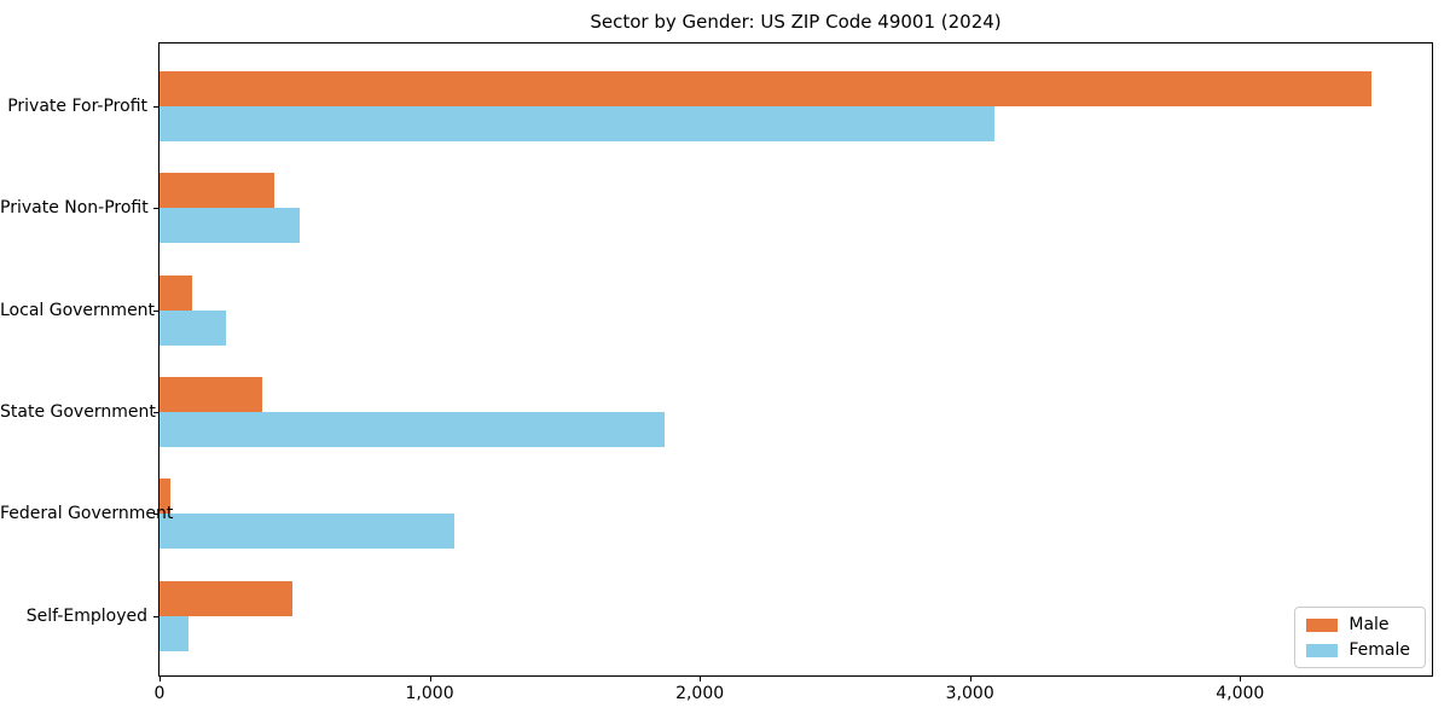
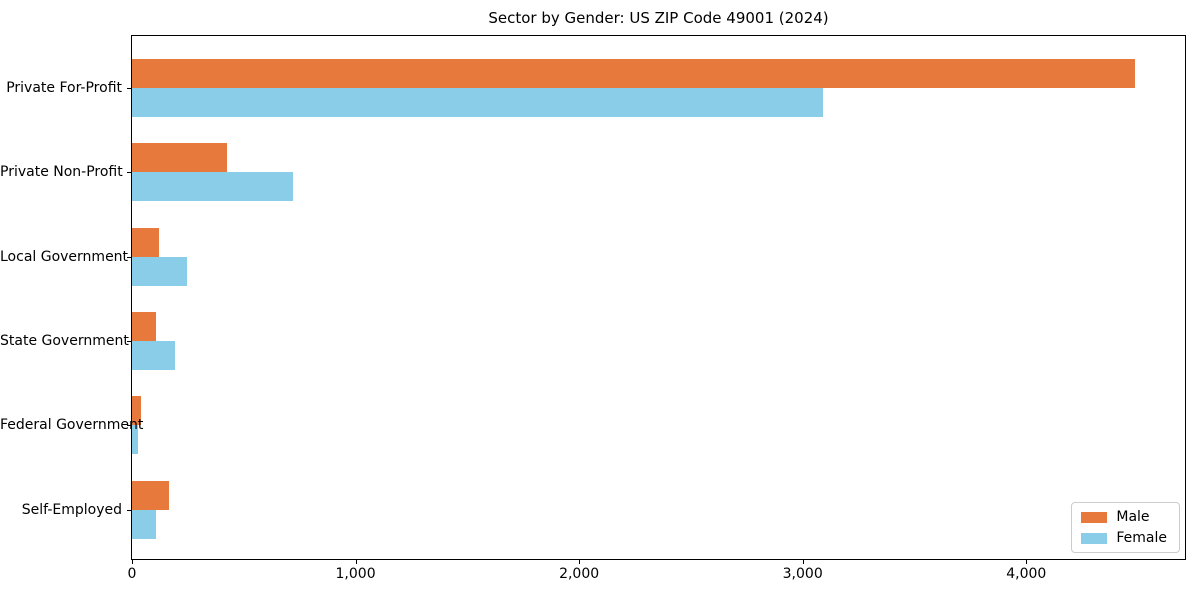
Female/Private Non-Profit: 520 -> 720
Male/State Government: 380 -> 110
Female/State Government: 1870 -> 190
Female/Federal Government: 1090 -> 30
Male/Self-Employed: 490 -> 160
